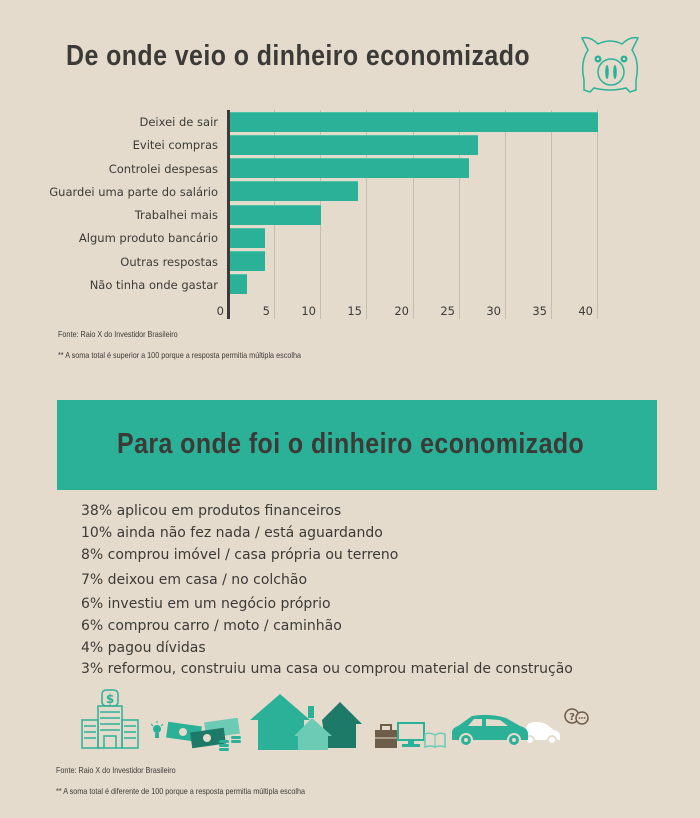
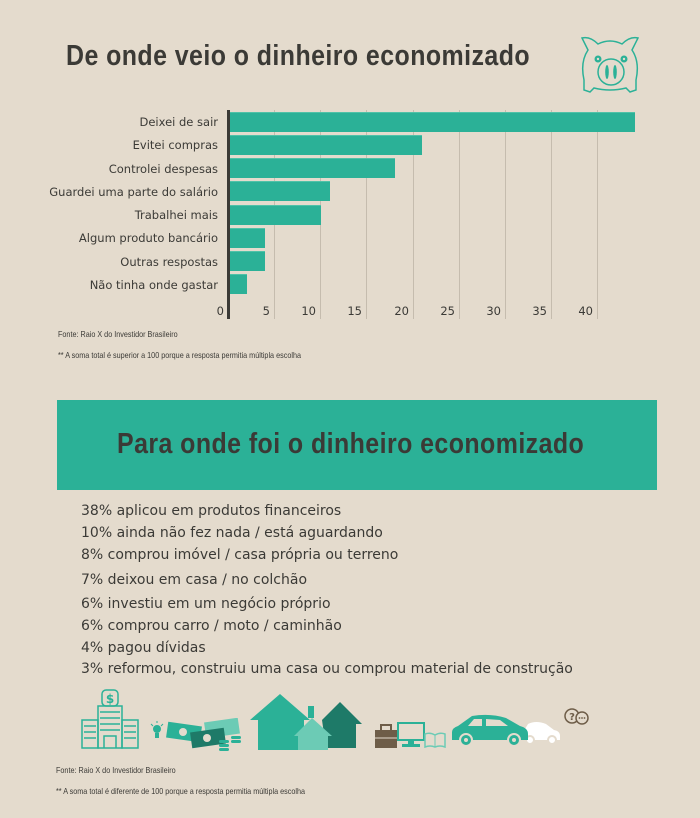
Deixei de sair: 40 -> 44
Evitei compras: 27 -> 21
Controlei despesas: 26 -> 18
Guardei uma parte do salário: 14 -> 11
